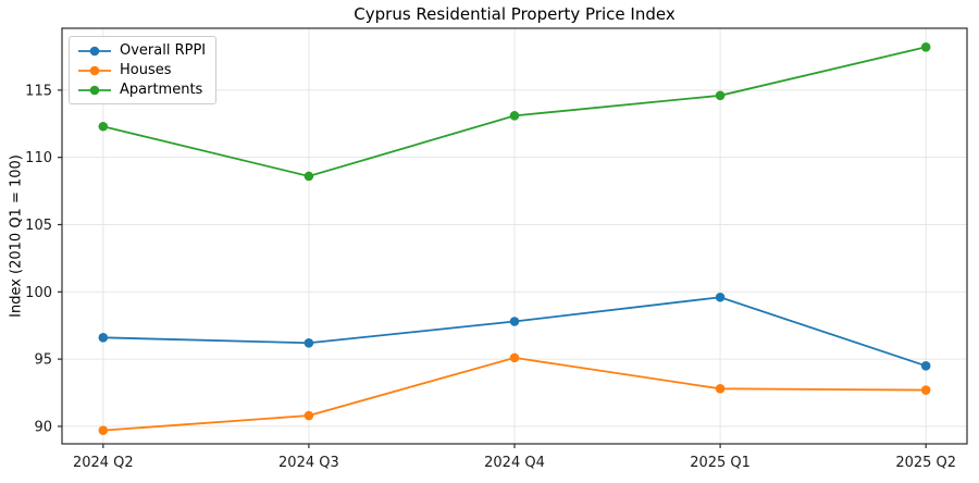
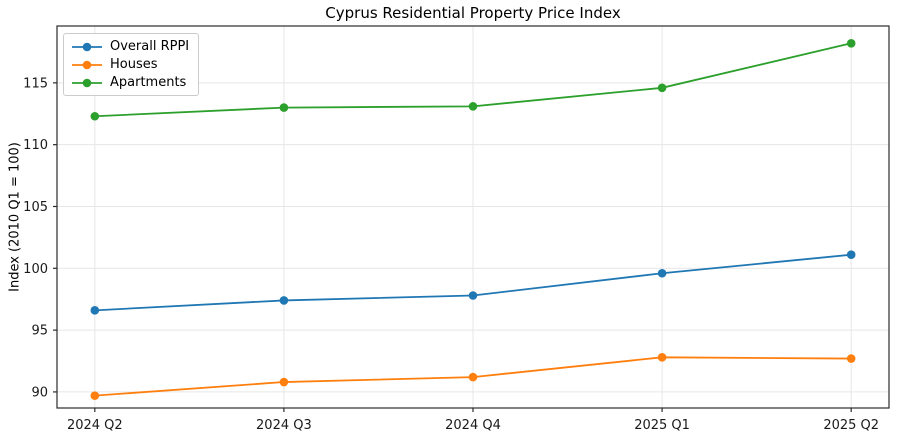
Overall RPPI/2024 Q3: 96.2 -> 97.4
Apartments/2024 Q3: 108.6 -> 113.0
Houses/2024 Q4: 95.1 -> 91.2
Overall RPPI/2025 Q2: 94.5 -> 101.1
